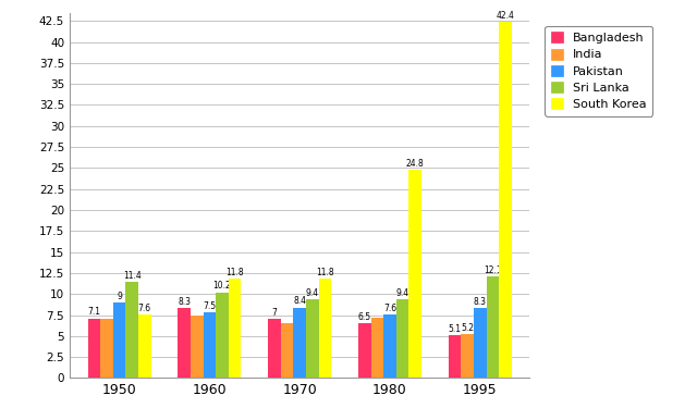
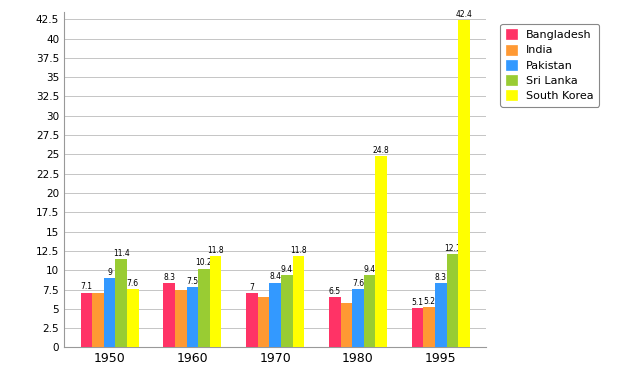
India/1980: 7.2 -> 5.7
